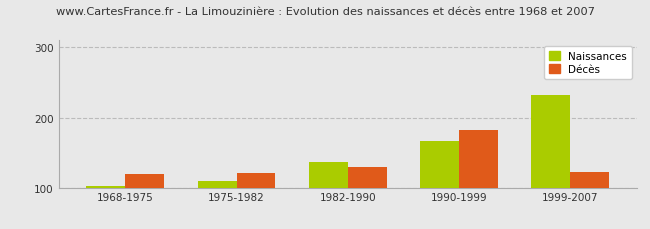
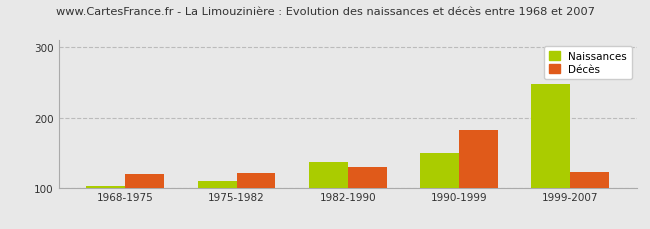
Naissances/1990-1999: 166 -> 150
Naissances/1999-2007: 232 -> 248
